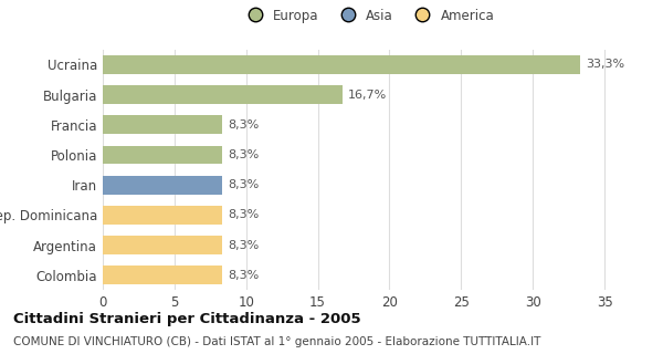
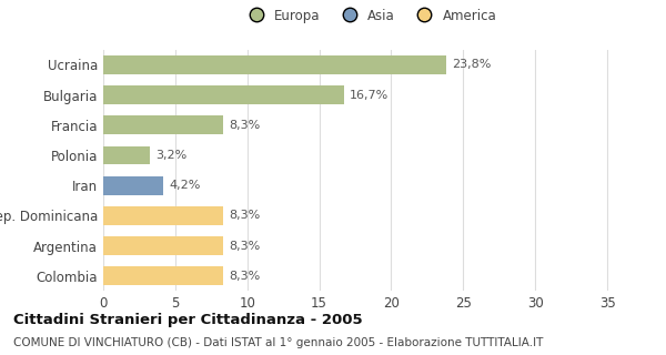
Ucraina: 33,3% -> 23,8%
Polonia: 8,3% -> 3,2%
Iran: 8,3% -> 4,2%
